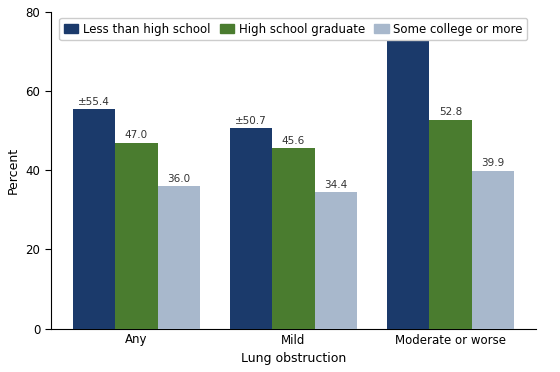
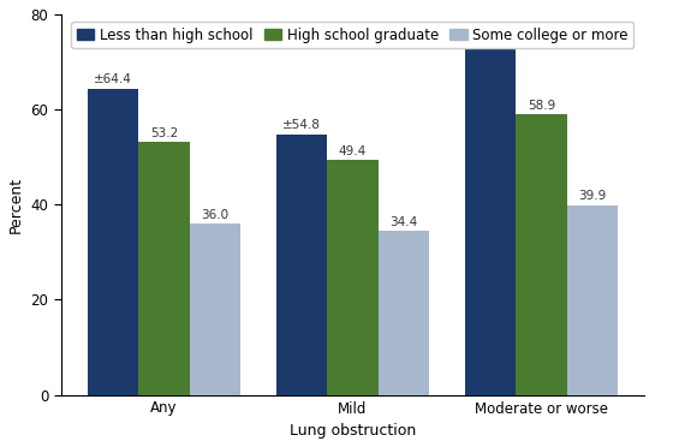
Less than high school/Any: ±55.4 -> ±64.4
High school graduate/Any: 47.0 -> 53.2
Less than high school/Mild: ±50.7 -> ±54.8
High school graduate/Mild: 45.6 -> 49.4
High school graduate/Moderate or worse: 52.8 -> 58.9
